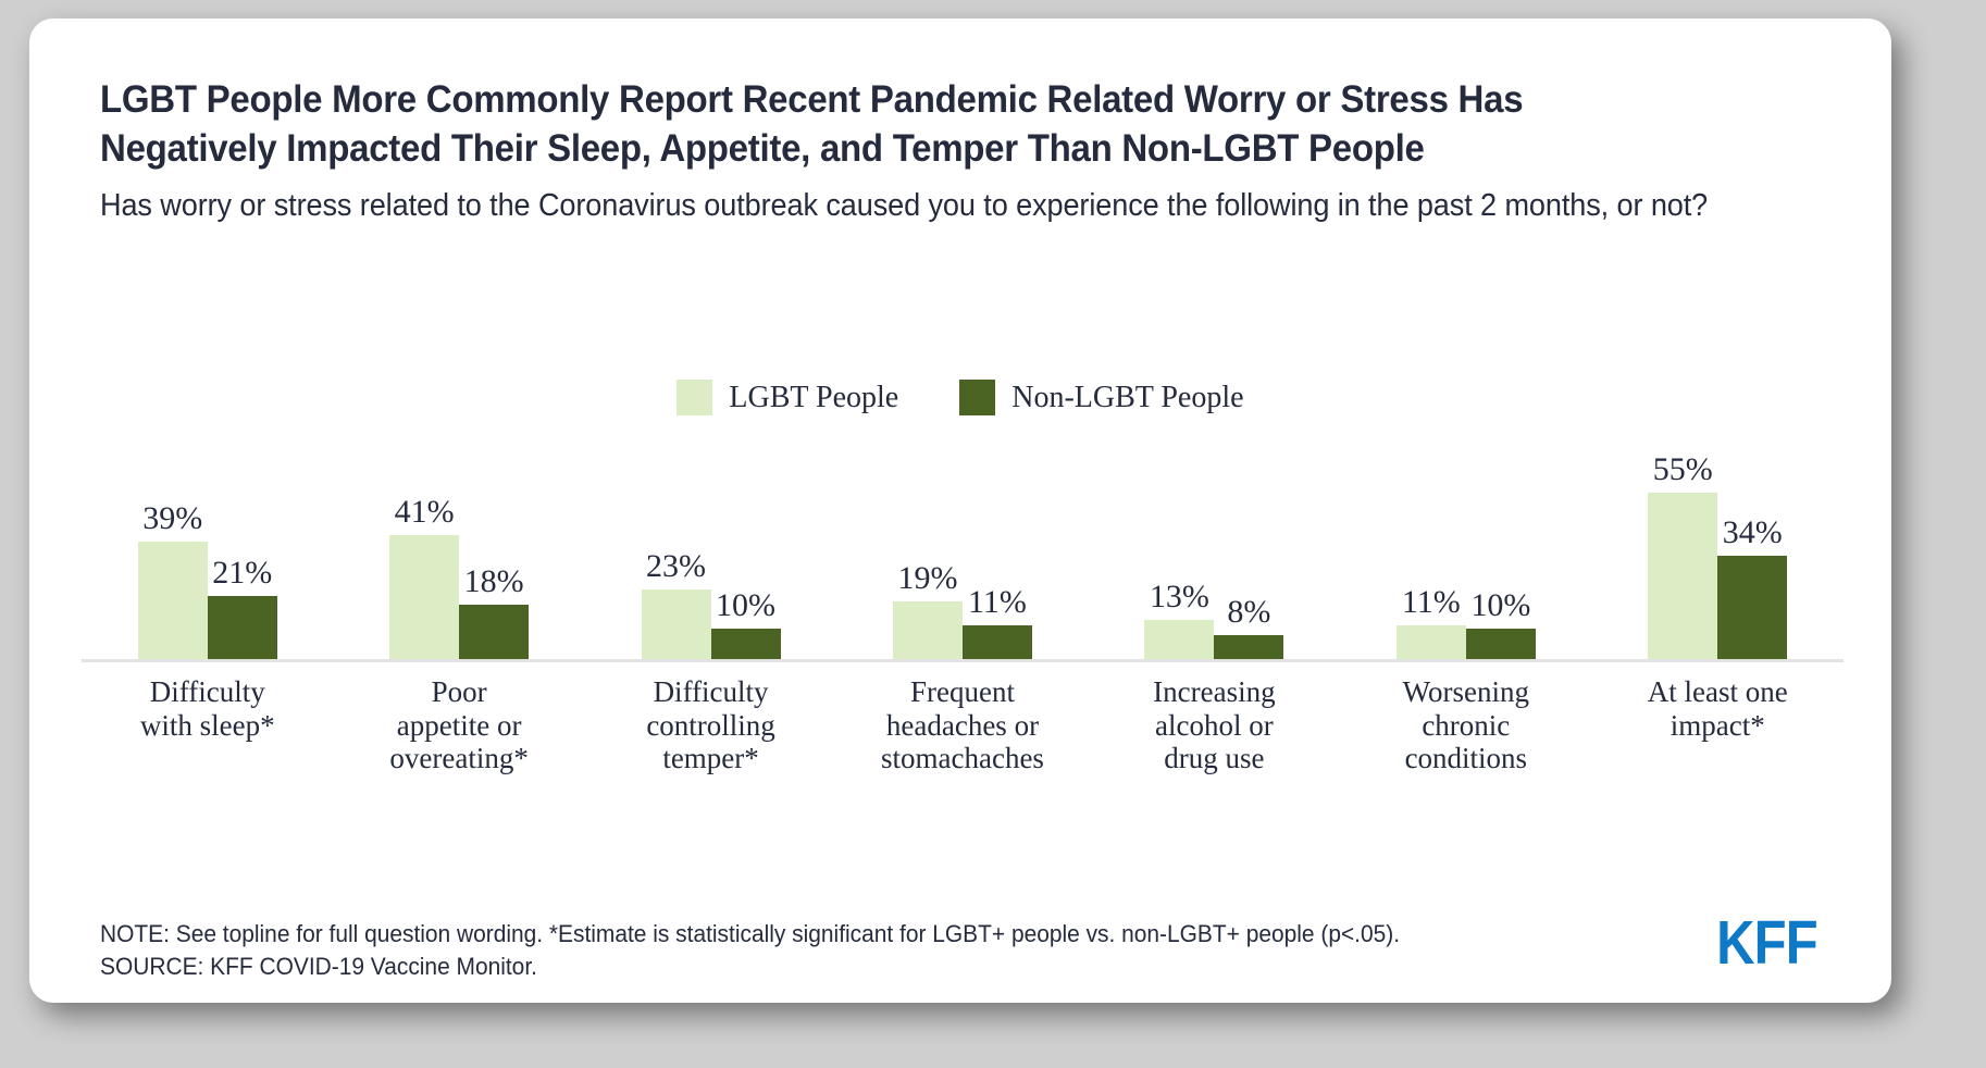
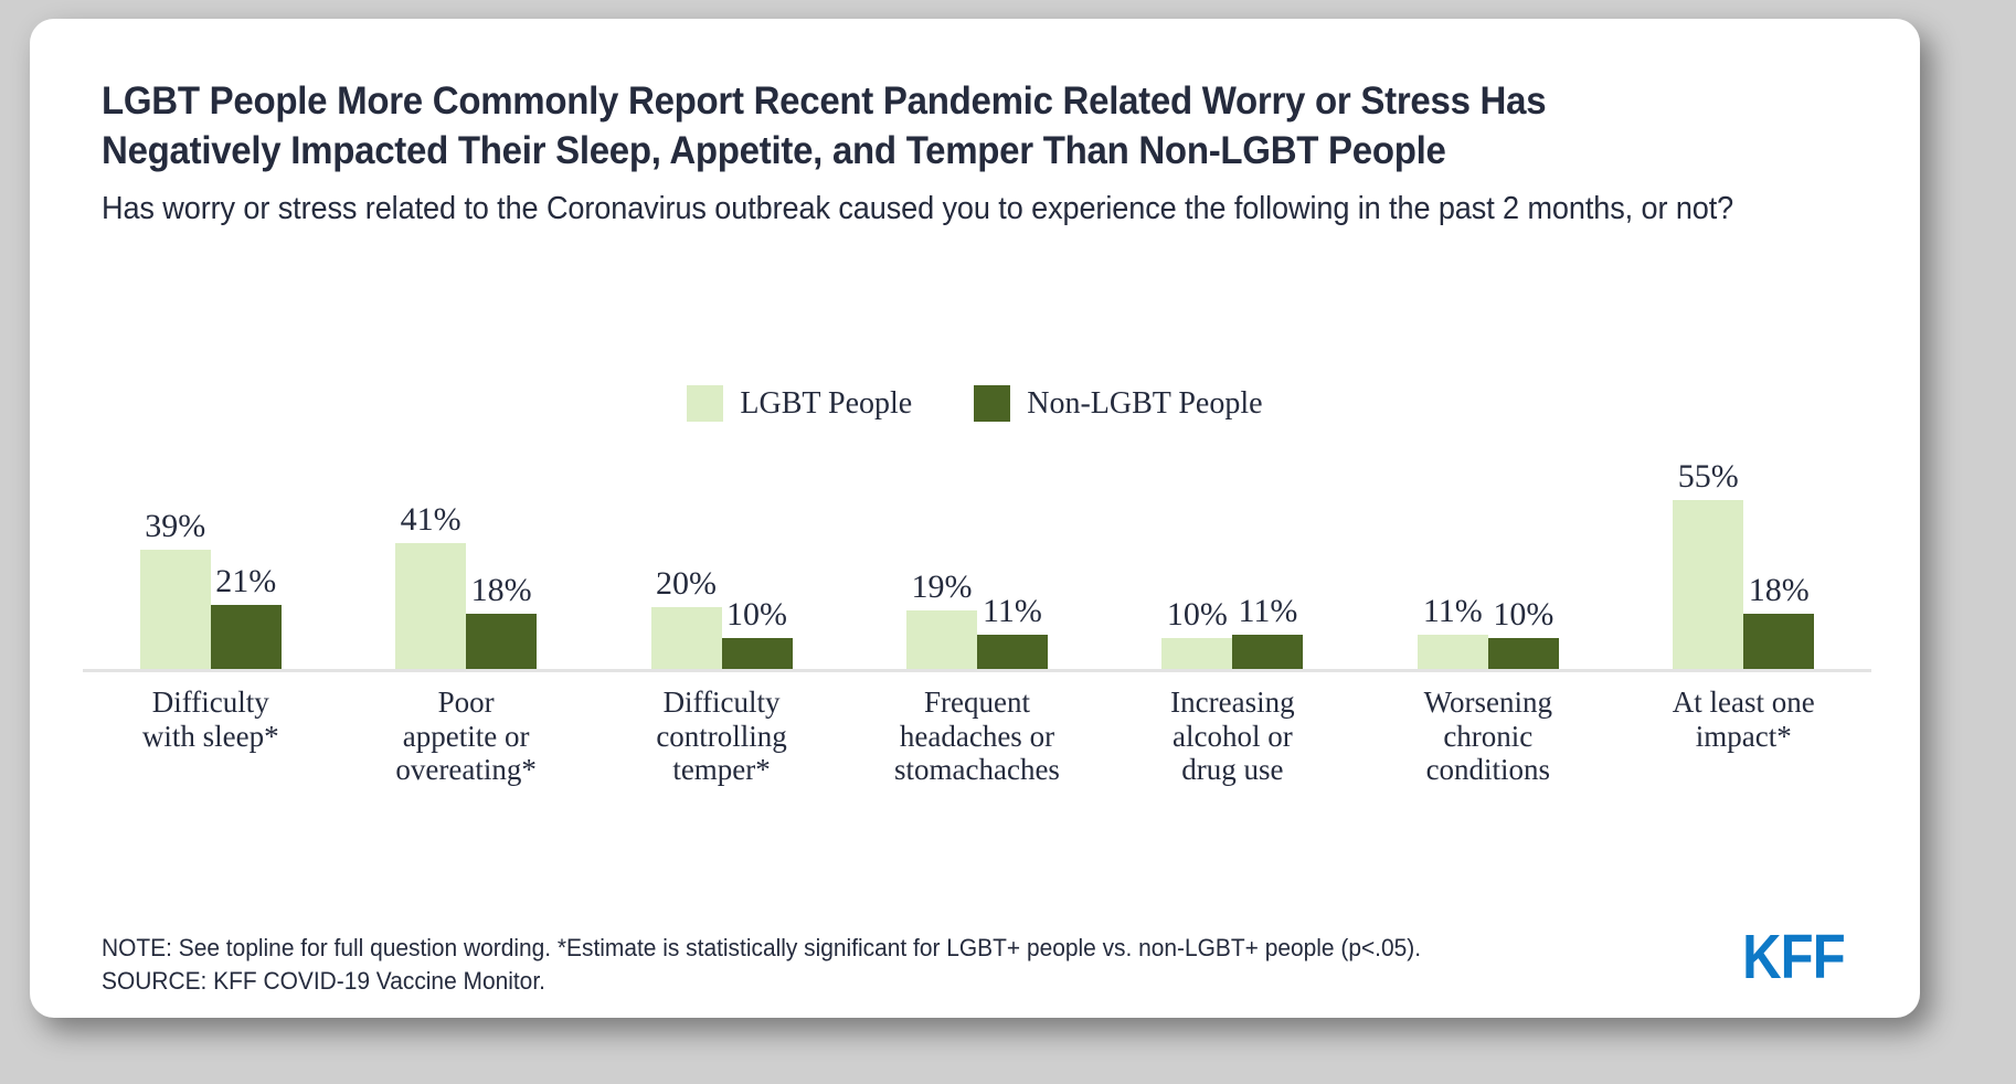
LGBT People/Difficulty controlling temper*: 23% -> 20%
LGBT People/Increasing alcohol or drug use: 13% -> 10%
Non-LGBT People/Increasing alcohol or drug use: 8% -> 11%
Non-LGBT People/At least one impact*: 34% -> 18%
